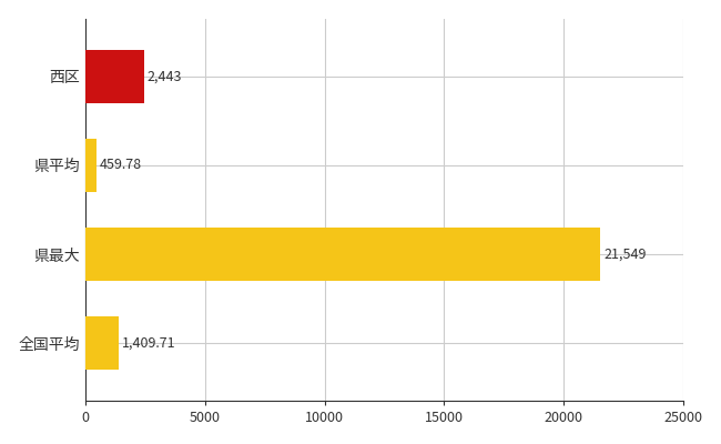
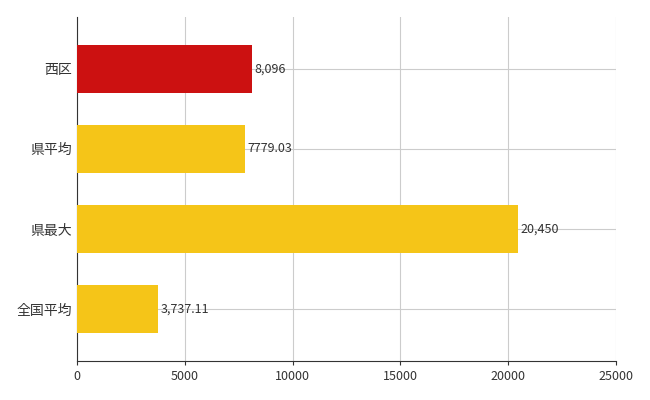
西区: 2,443 -> 8,096
県平均: 459.78 -> 7779.03
県最大: 21,549 -> 20,450
全国平均: 1,409.71 -> 3,737.11
